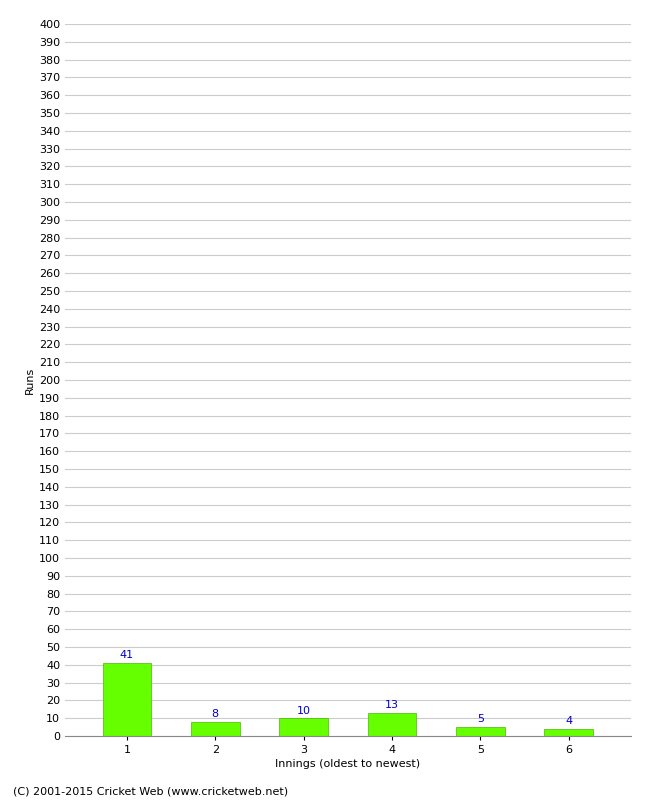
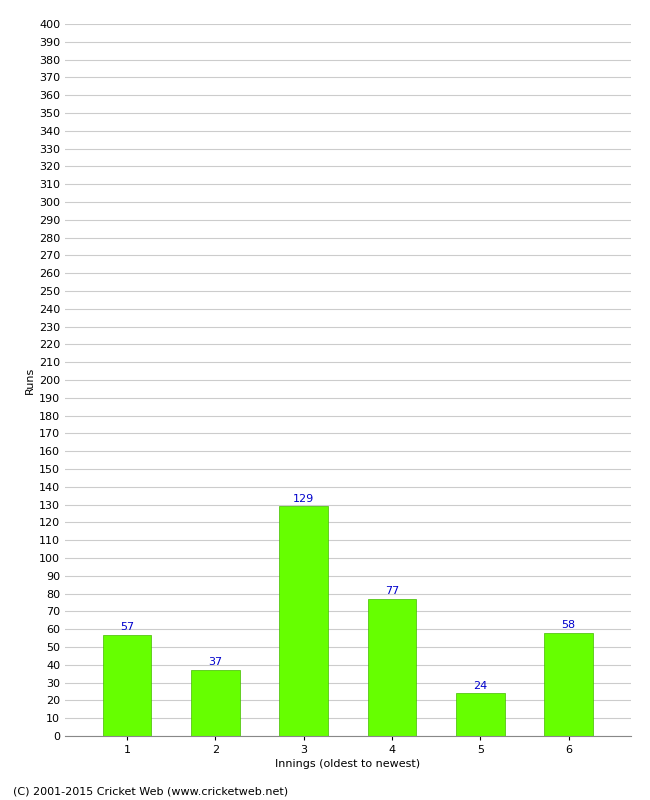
1: 41 -> 57
2: 8 -> 37
3: 10 -> 129
4: 13 -> 77
5: 5 -> 24
6: 4 -> 58
